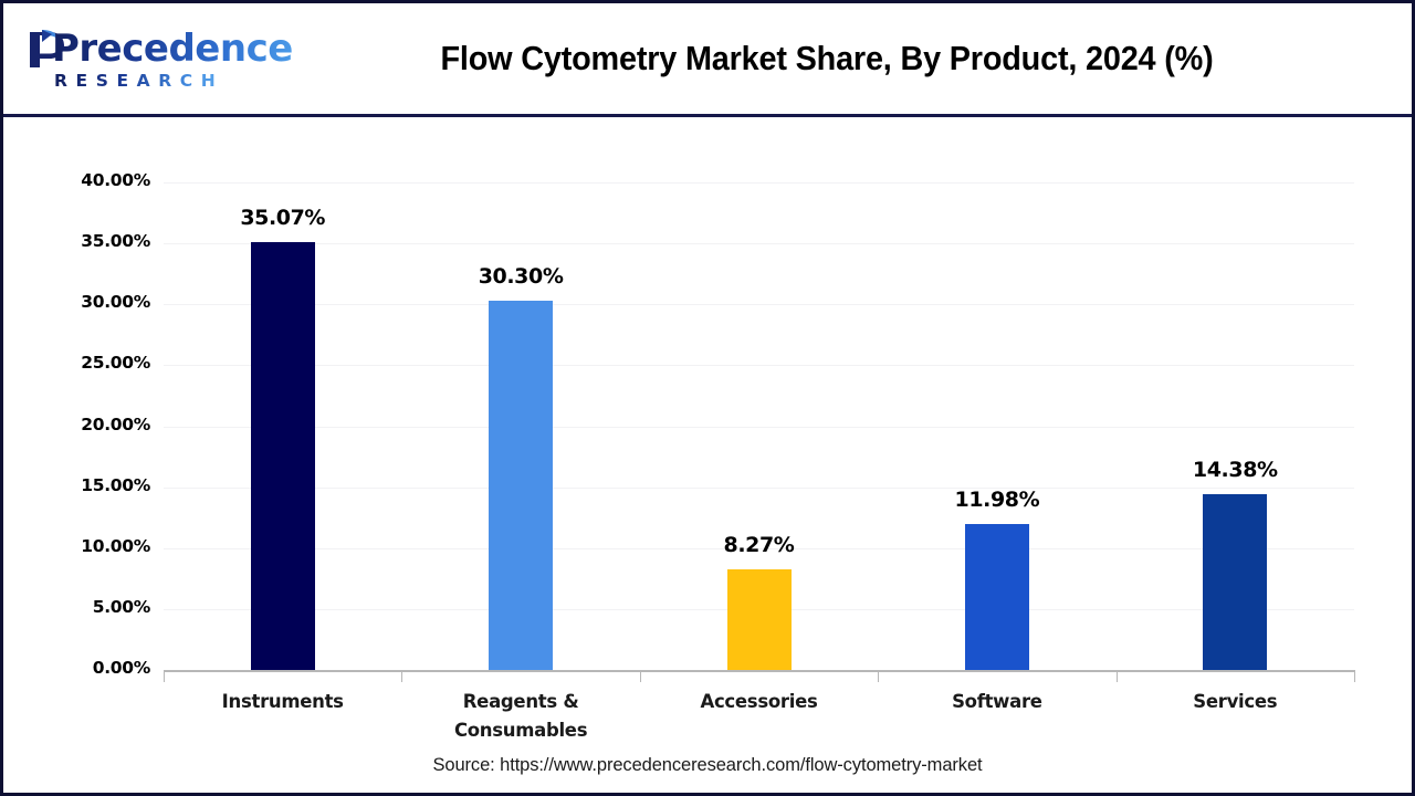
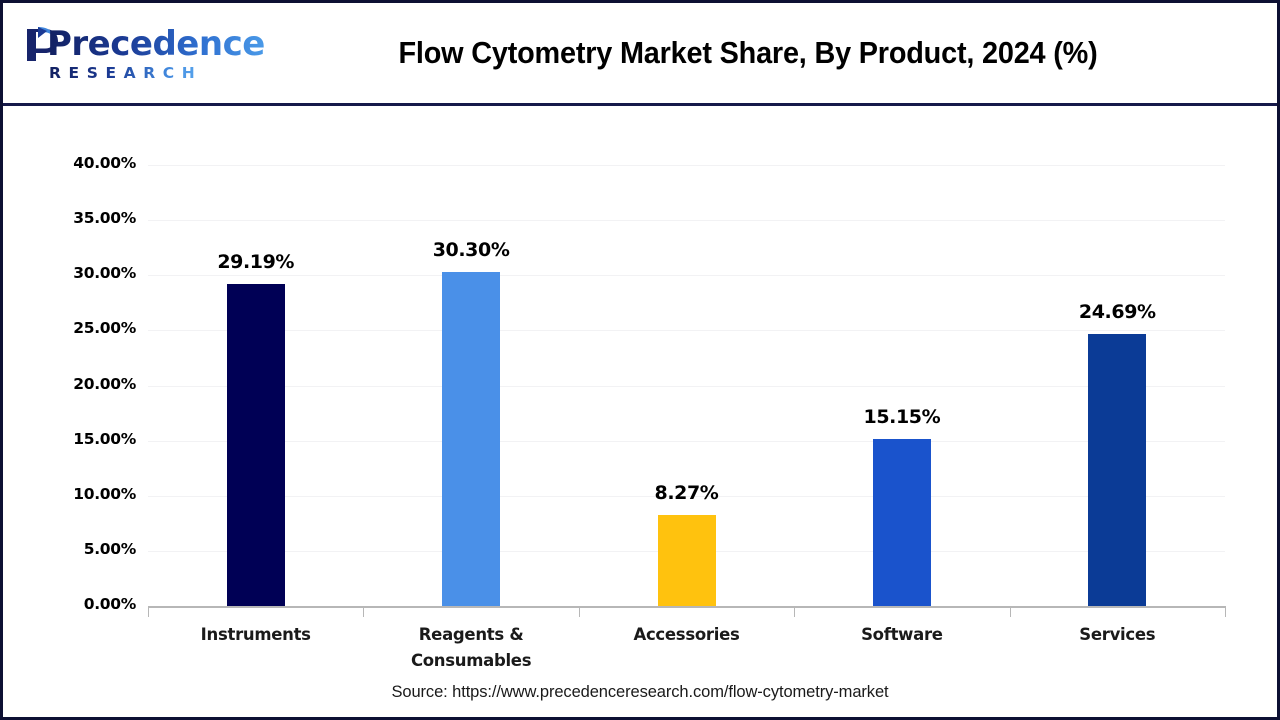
Instruments: 35.07% -> 29.19%
Software: 11.98% -> 15.15%
Services: 14.38% -> 24.69%
